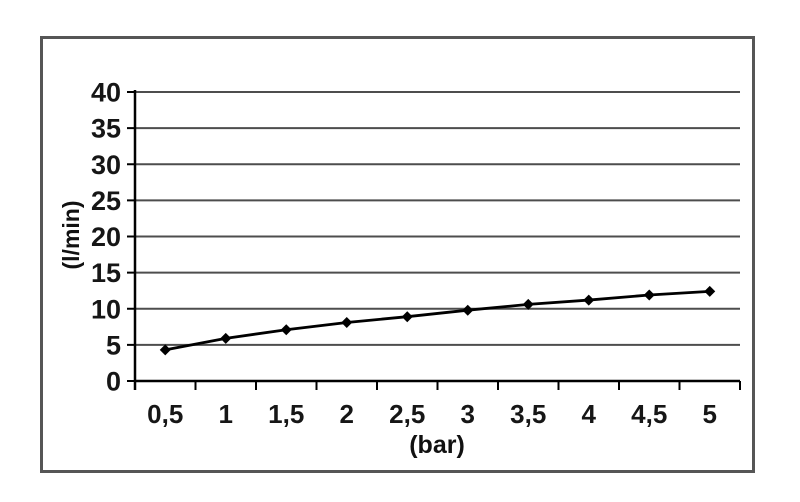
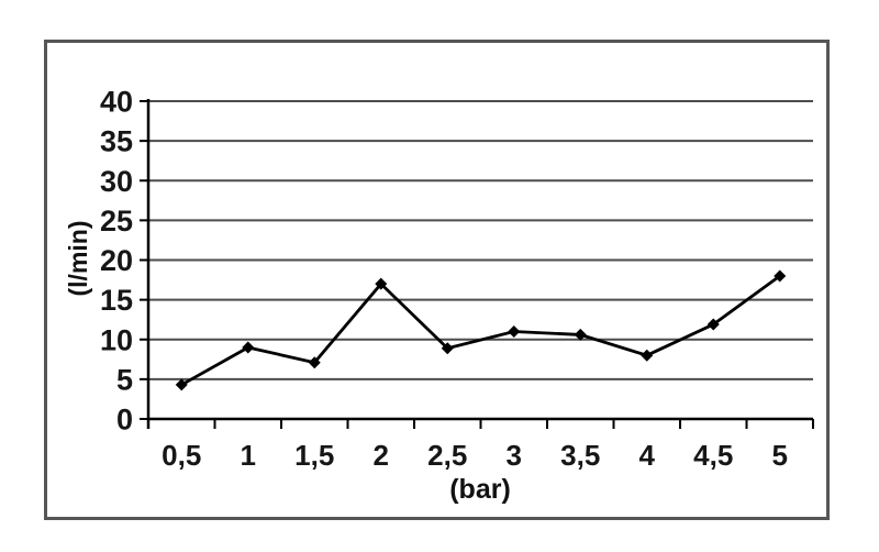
1: 6 -> 9
2: 8 -> 17
3: 10 -> 11
4: 11 -> 8
5: 12 -> 18
